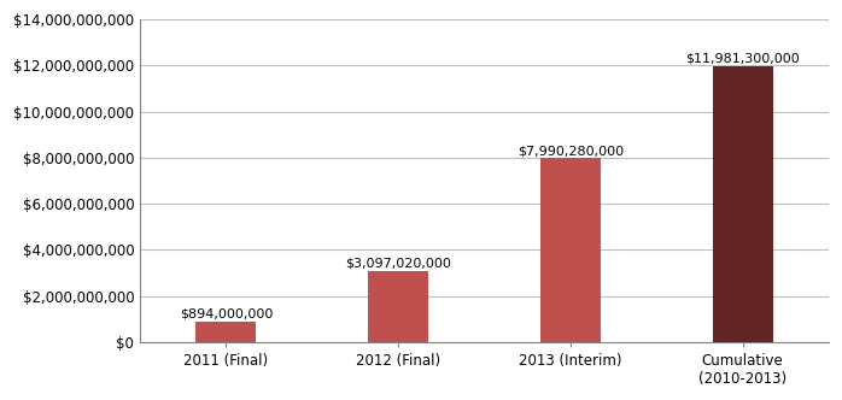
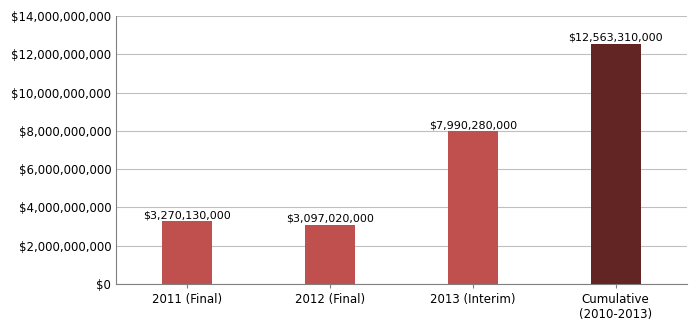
2011 (Final): $894,000,000 -> $3,270,130,000
Cumulative (2010-2013): $11,981,300,000 -> $12,563,310,000
